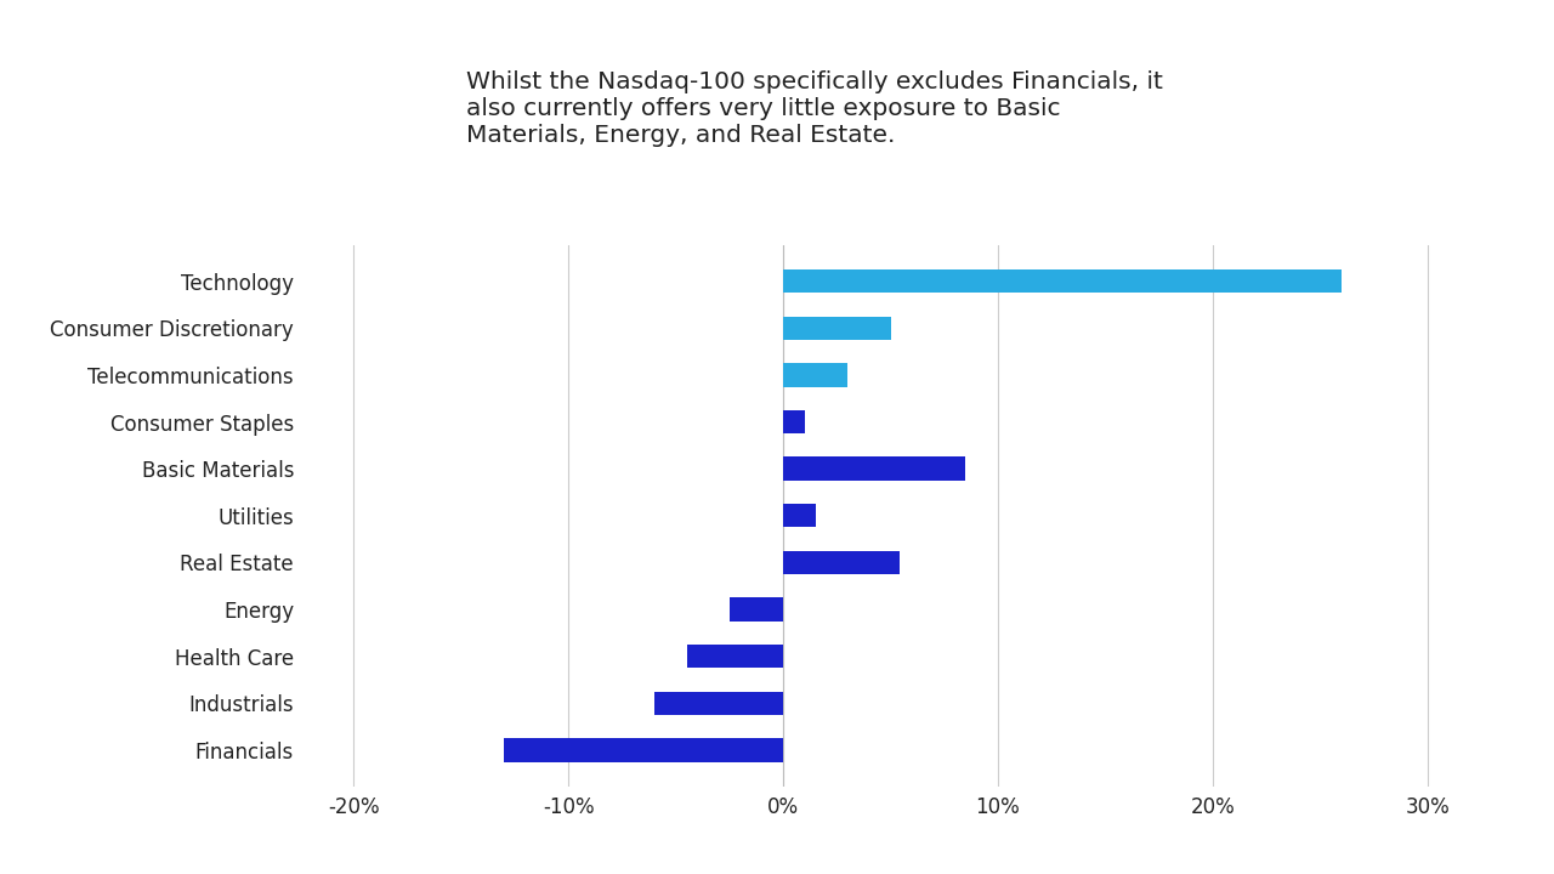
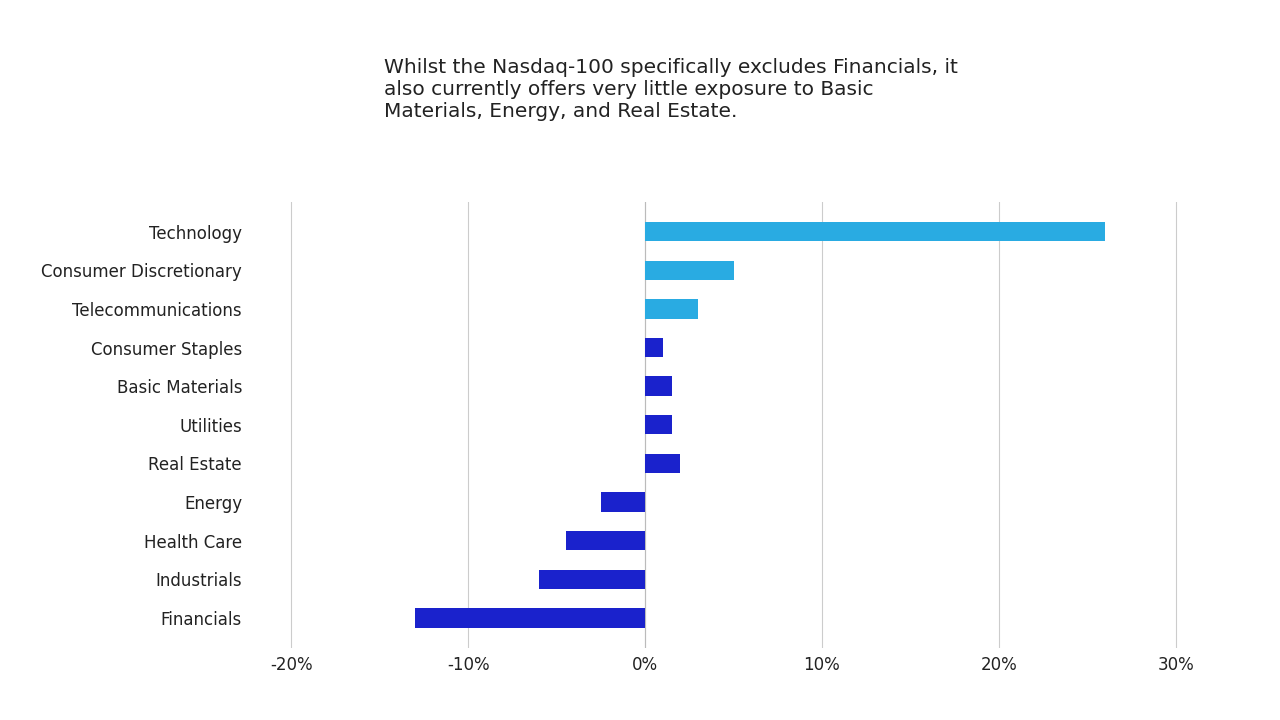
Basic Materials: 8.5% -> 1.5%
Real Estate: 5.4% -> 2.0%
